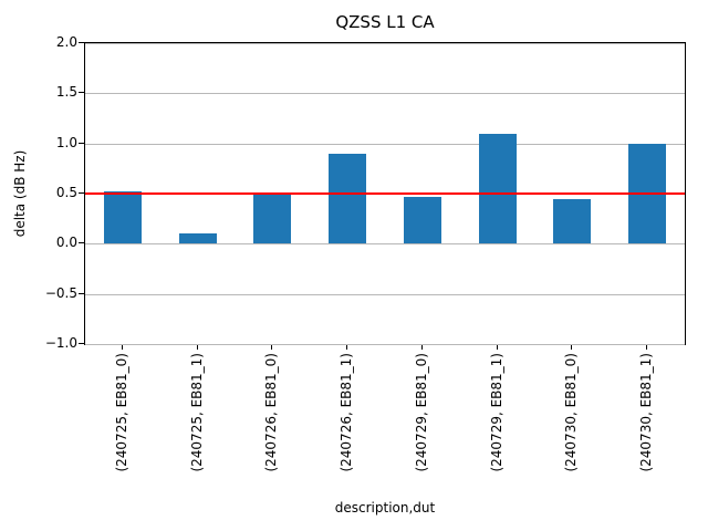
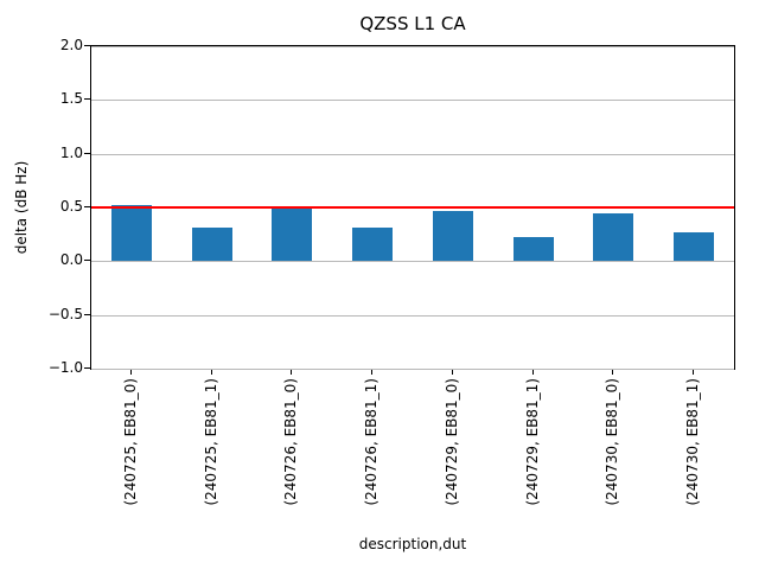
(240725, EB81_1): 0.1 -> 0.3
(240726, EB81_1): 0.9 -> 0.3
(240729, EB81_1): 1.1 -> 0.2
(240730, EB81_1): 1.0 -> 0.3
